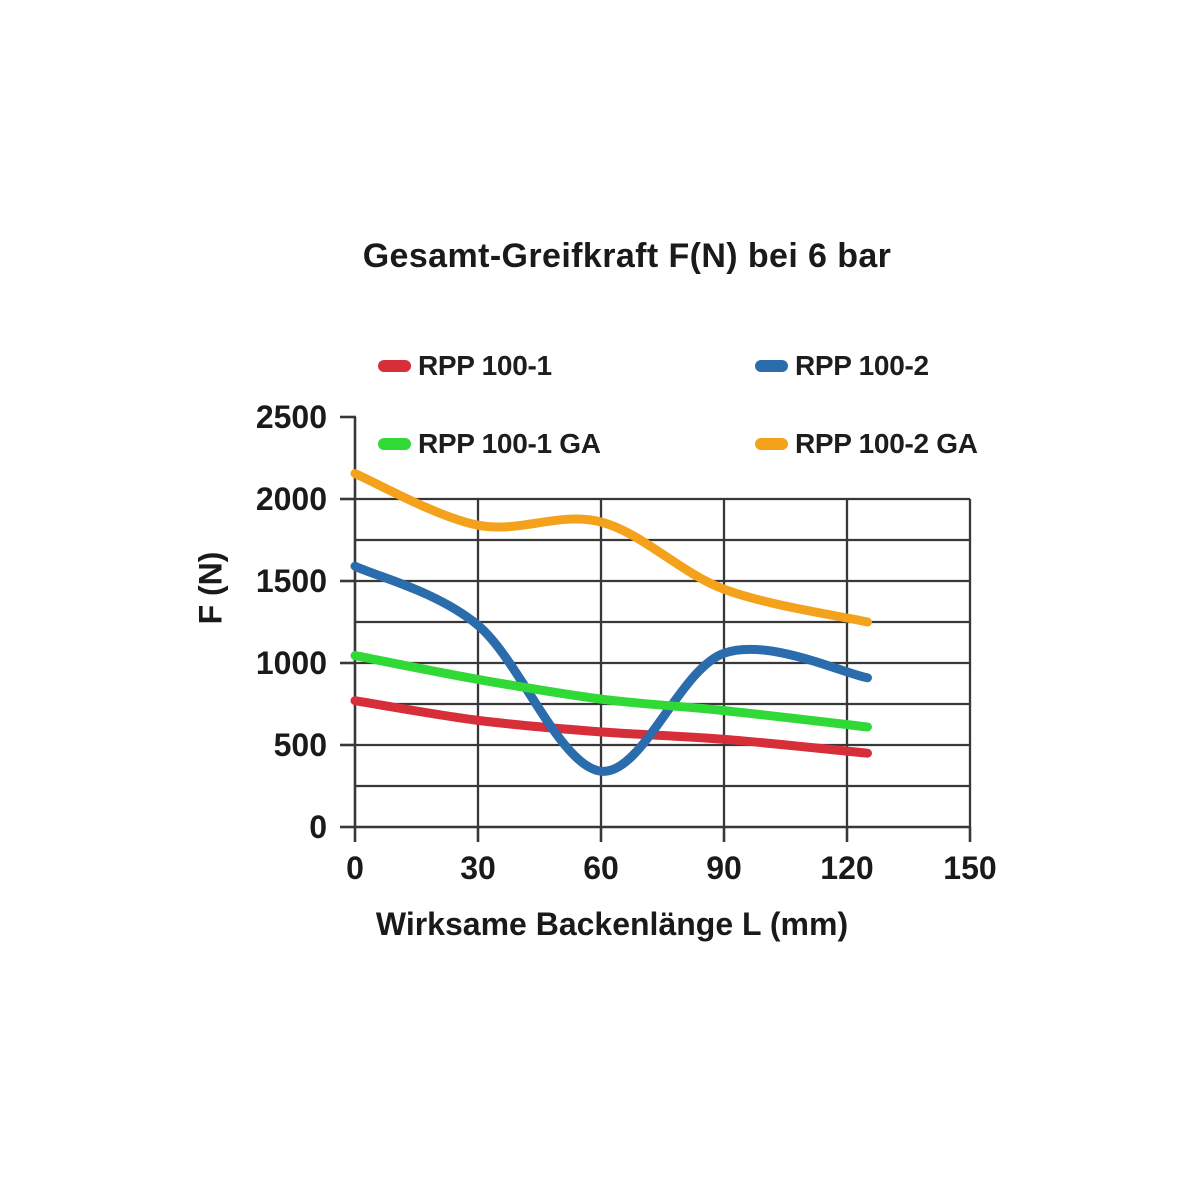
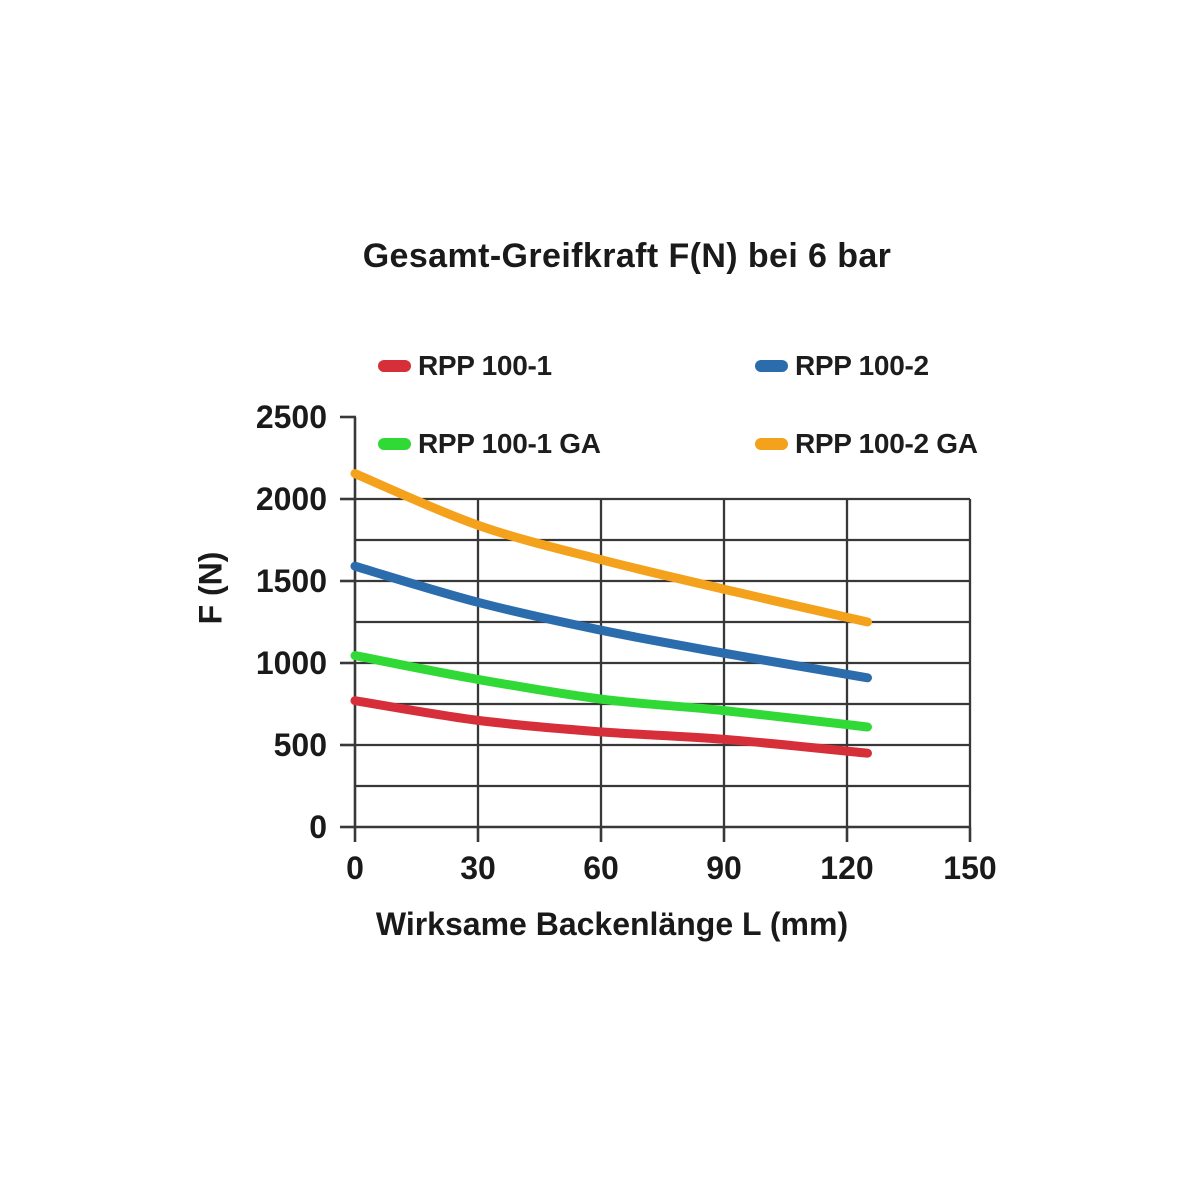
RPP 100-2/30: 1230 -> 1370
RPP 100-2/60: 340 -> 1200
RPP 100-2 GA/60: 1860 -> 1630
